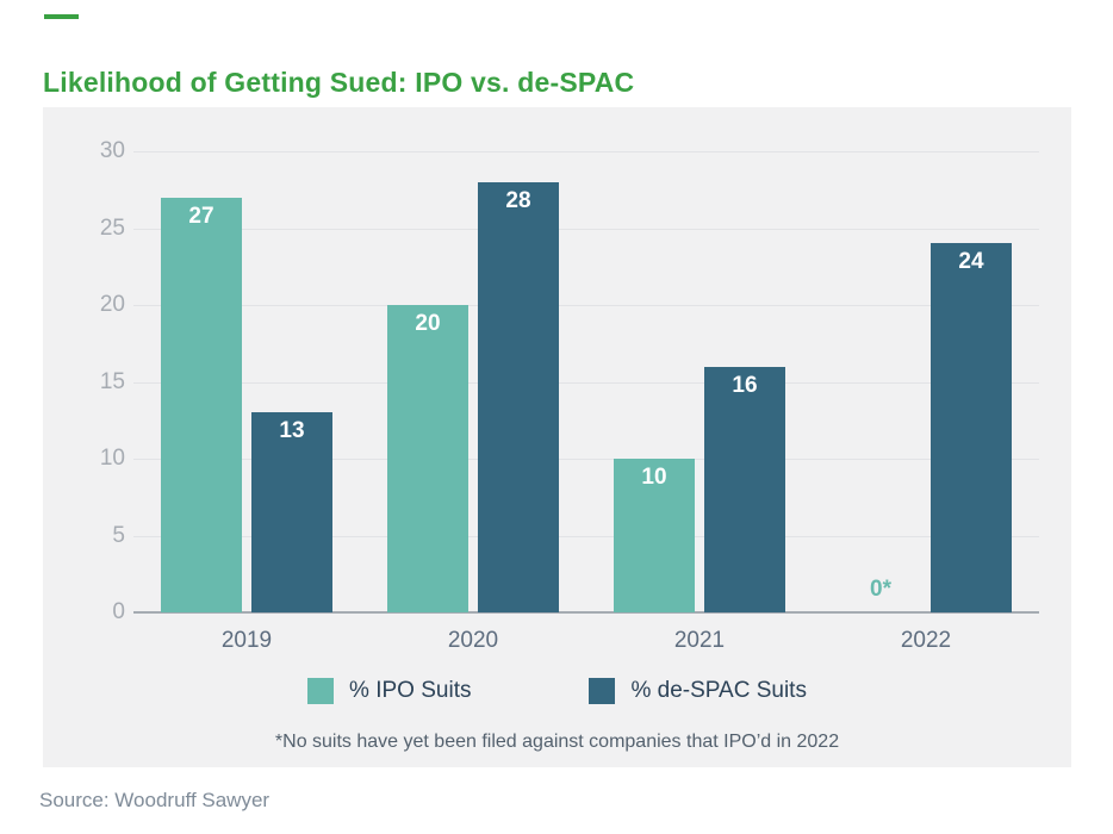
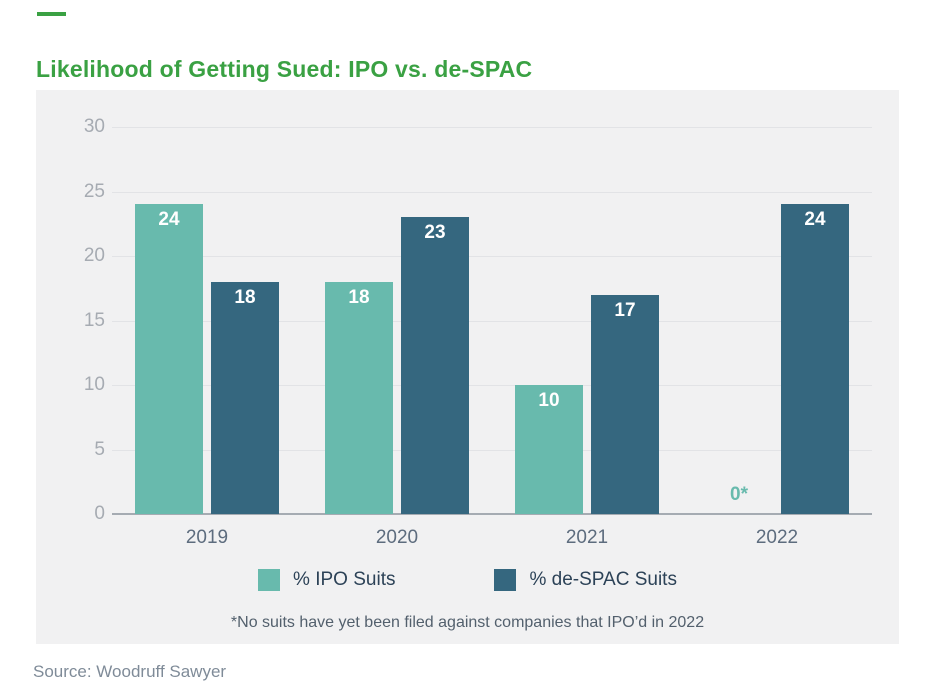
% IPO Suits/2019: 27 -> 24
% de-SPAC Suits/2019: 13 -> 18
% IPO Suits/2020: 20 -> 18
% de-SPAC Suits/2020: 28 -> 23
% de-SPAC Suits/2021: 16 -> 17
